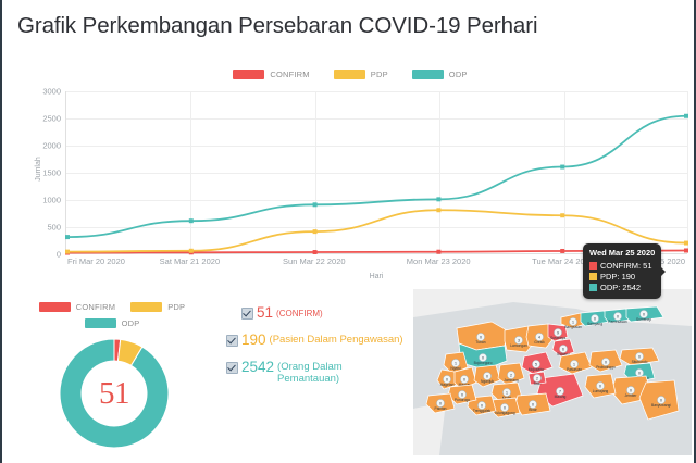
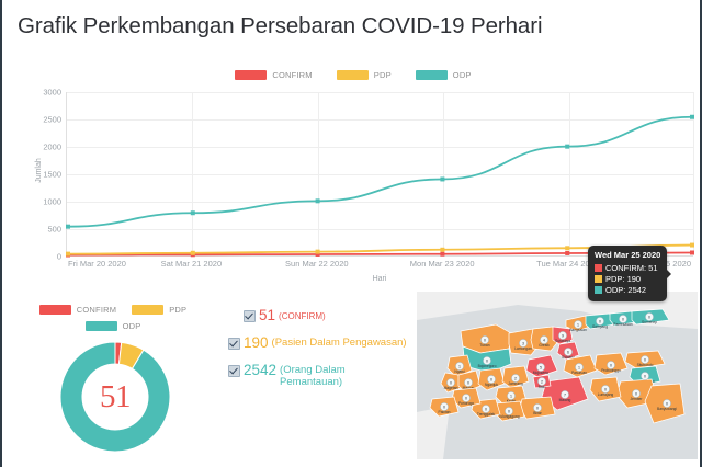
ODP/Fri Mar 20 2020: 300 -> 500
ODP/Sat Mar 21 2020: 600 -> 800
PDP/Sun Mar 22 2020: 400 -> 100
ODP/Sun Mar 22 2020: 900 -> 1000
PDP/Mon Mar 23 2020: 800 -> 100
ODP/Mon Mar 23 2020: 1000 -> 1400
PDP/Tue Mar 24 2020: 700 -> 100
ODP/Tue Mar 24 2020: 1600 -> 2000
